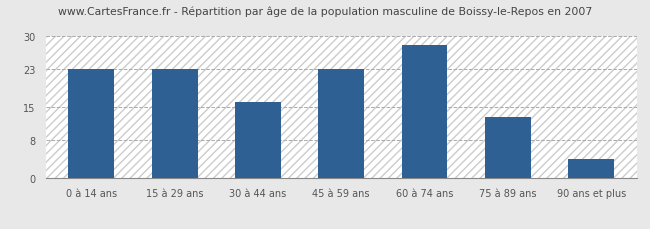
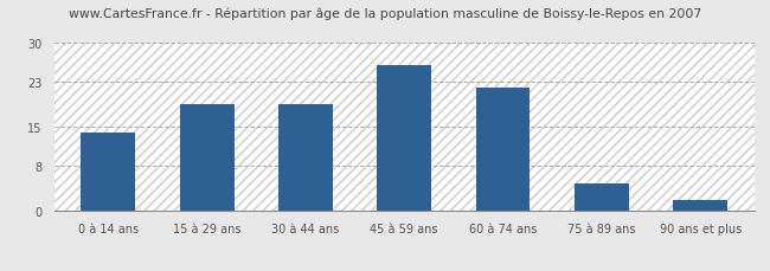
0 à 14 ans: 23 -> 14
15 à 29 ans: 23 -> 19
30 à 44 ans: 16 -> 19
45 à 59 ans: 23 -> 26
60 à 74 ans: 28 -> 22
75 à 89 ans: 13 -> 5
90 ans et plus: 4 -> 2
